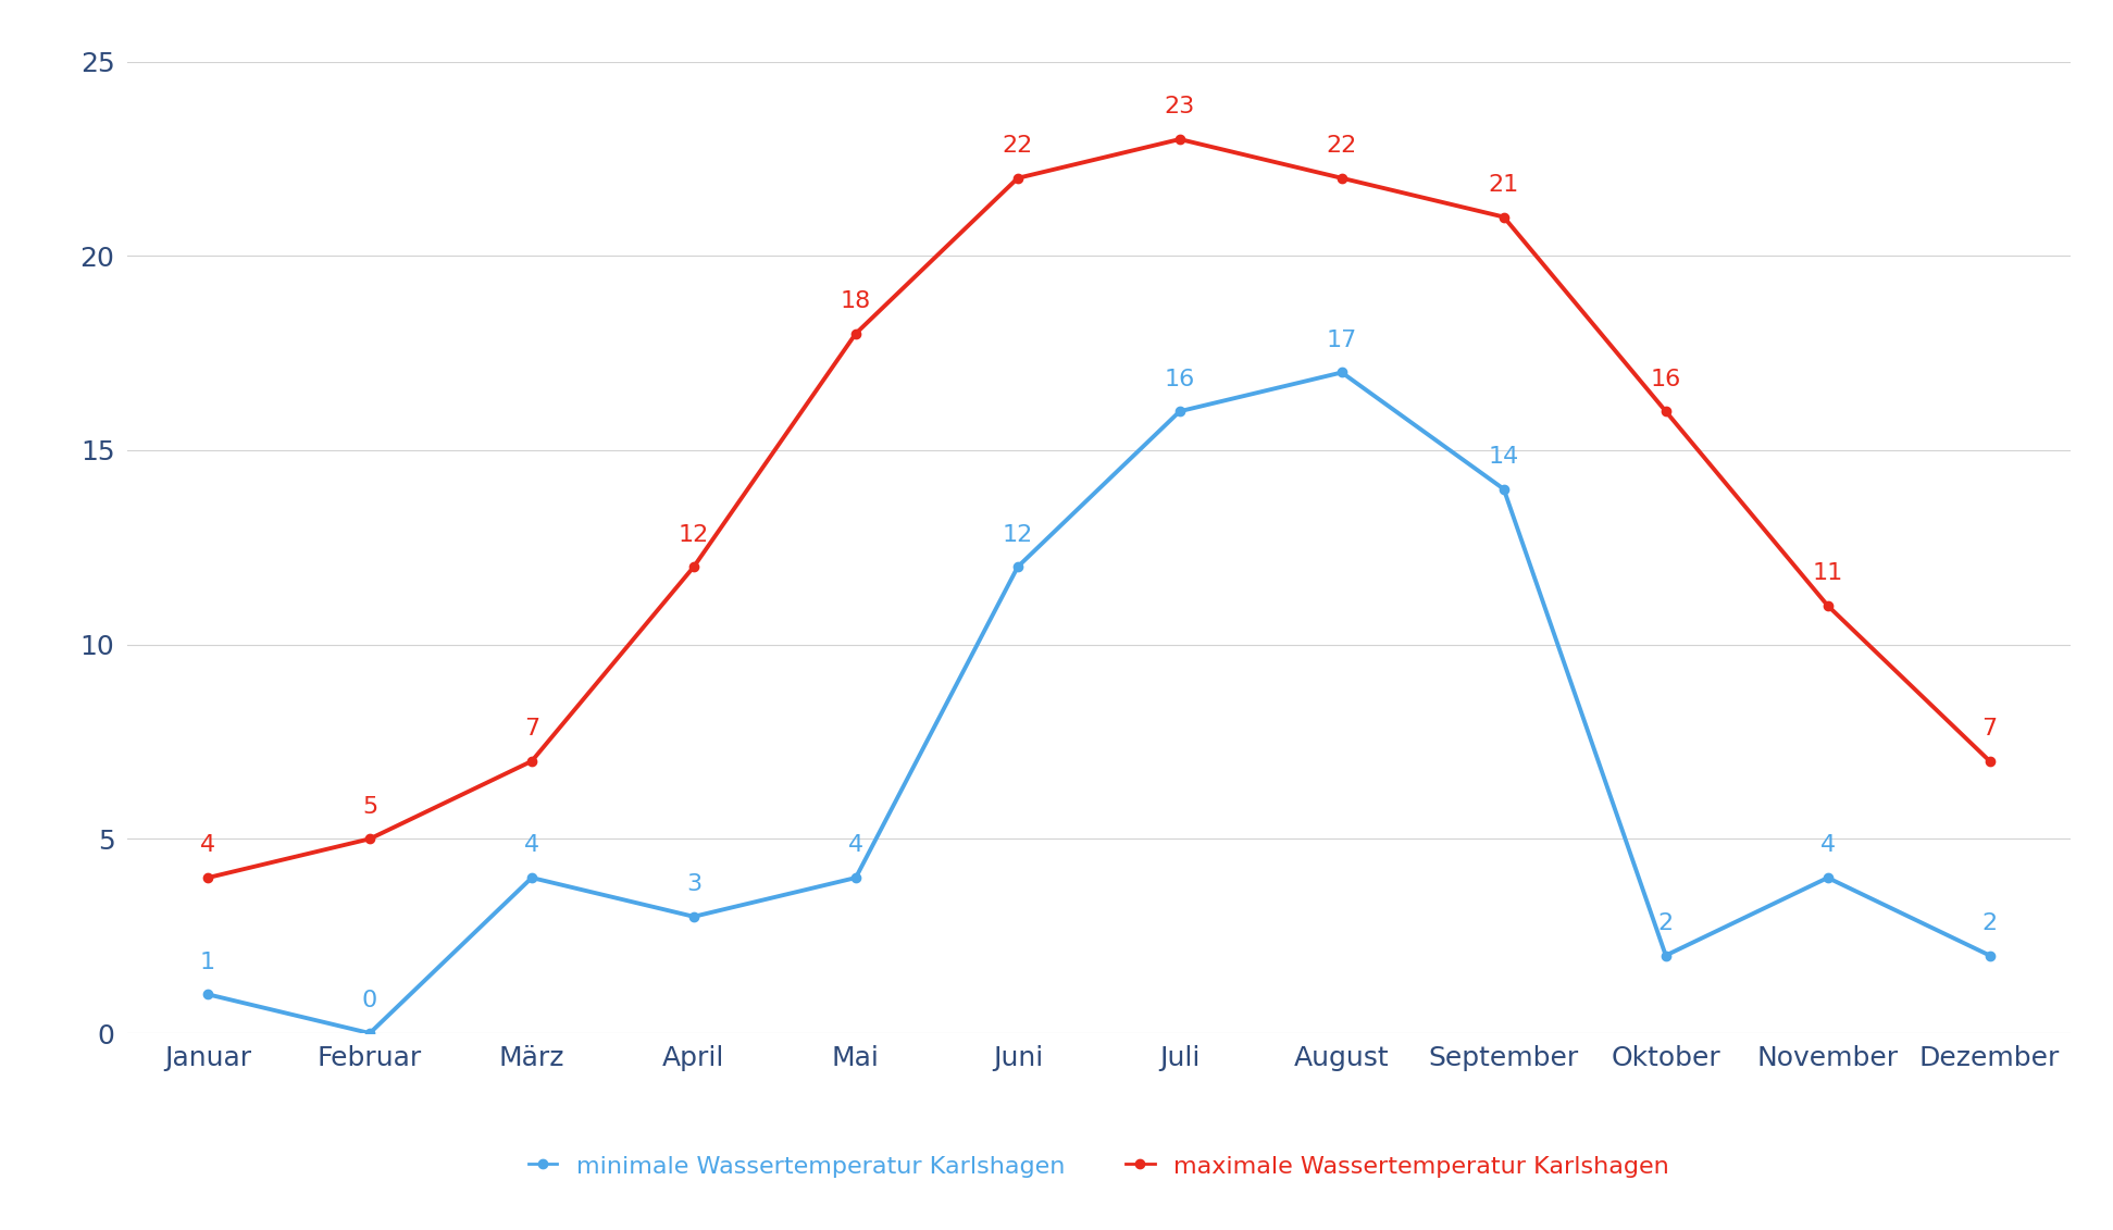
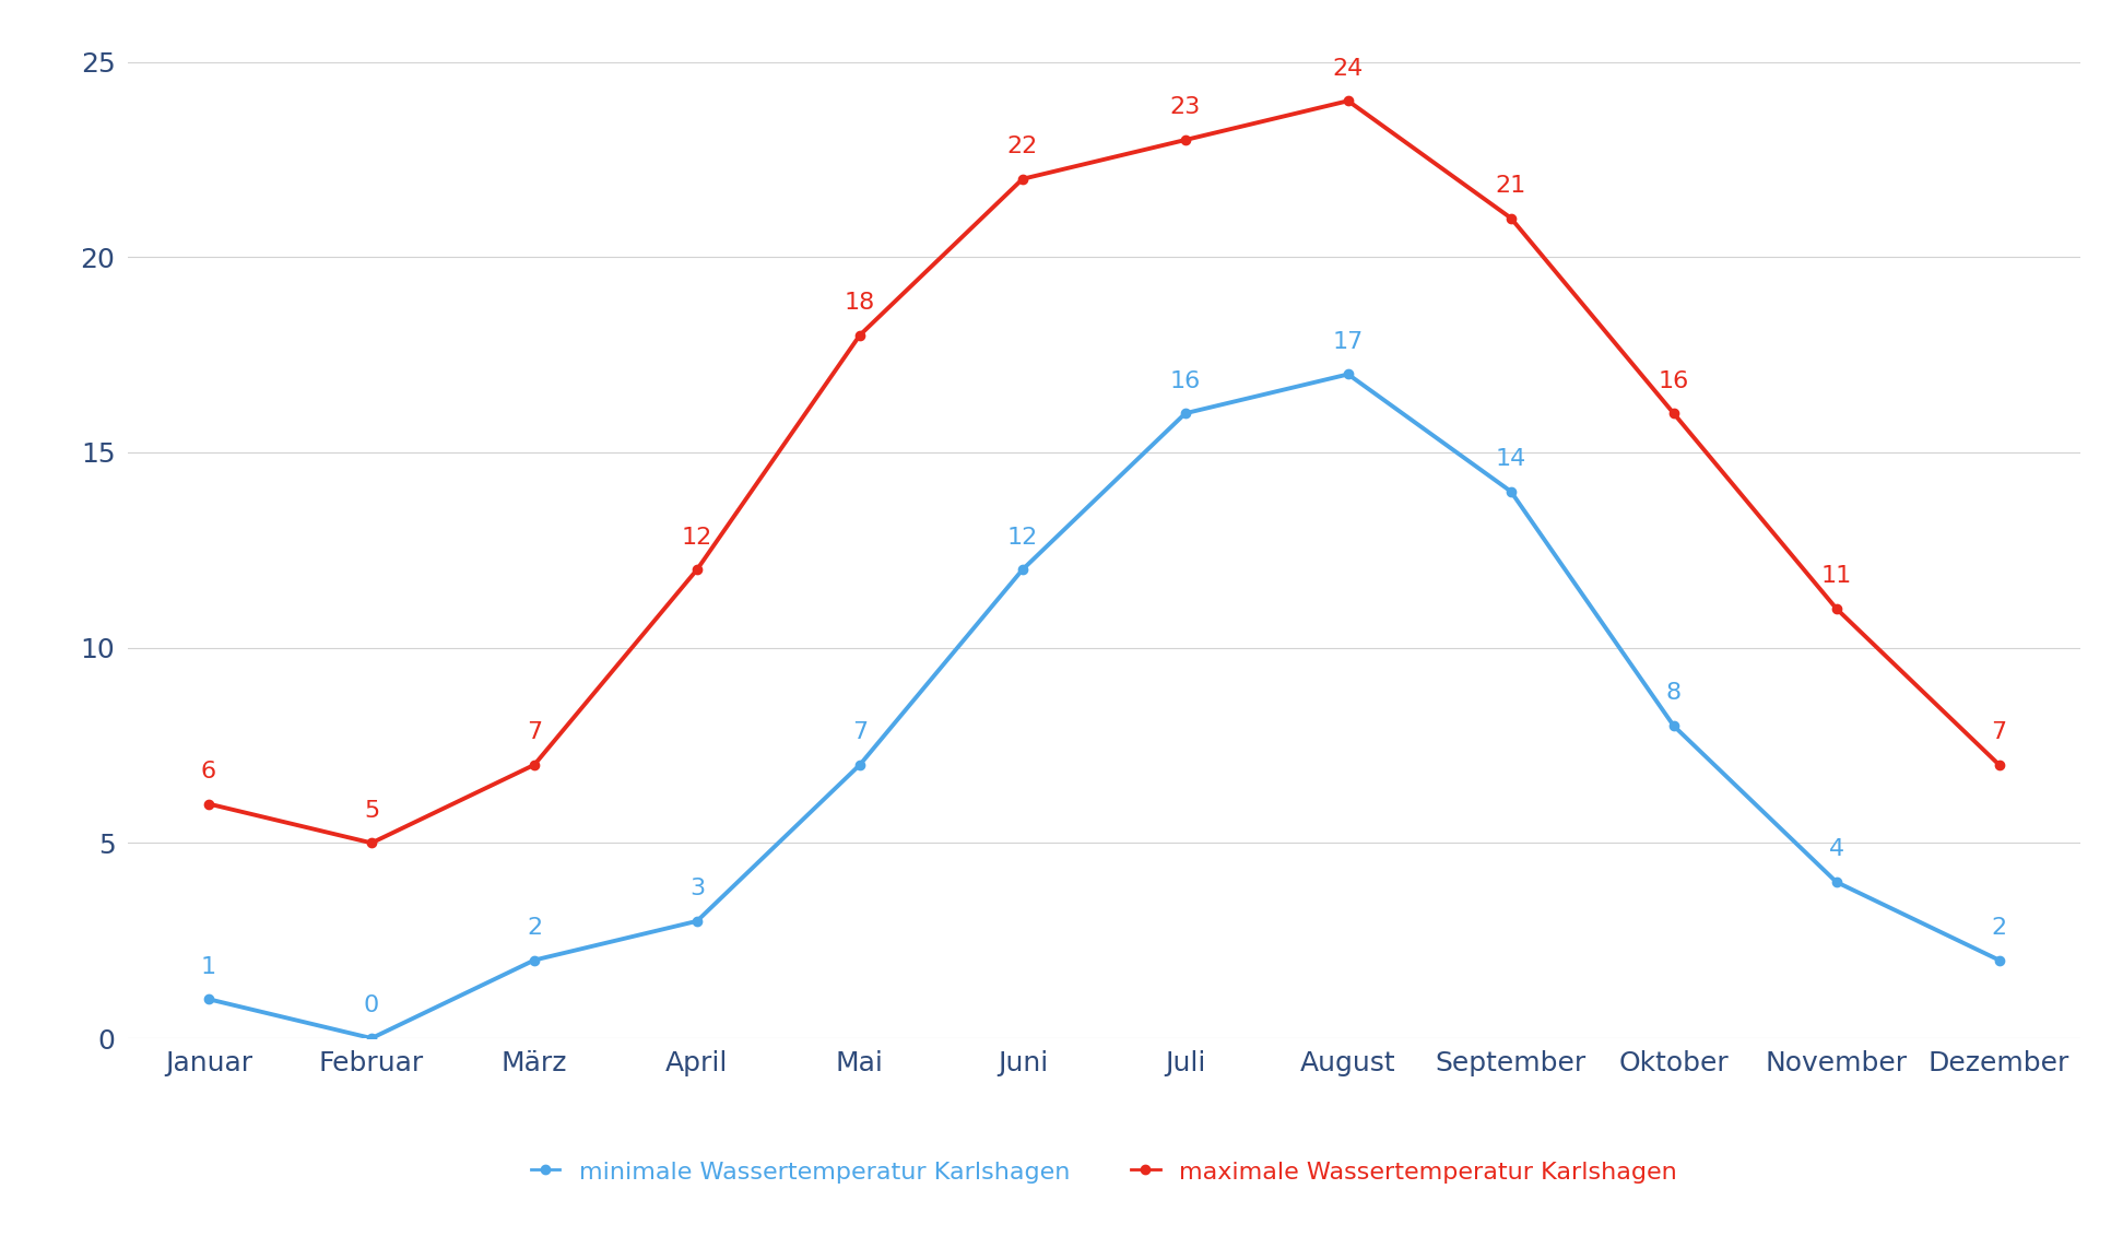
maximale Wassertemperatur Karlshagen/Januar: 4 -> 6
minimale Wassertemperatur Karlshagen/März: 4 -> 2
minimale Wassertemperatur Karlshagen/Mai: 4 -> 7
maximale Wassertemperatur Karlshagen/August: 22 -> 24
minimale Wassertemperatur Karlshagen/Oktober: 2 -> 8
